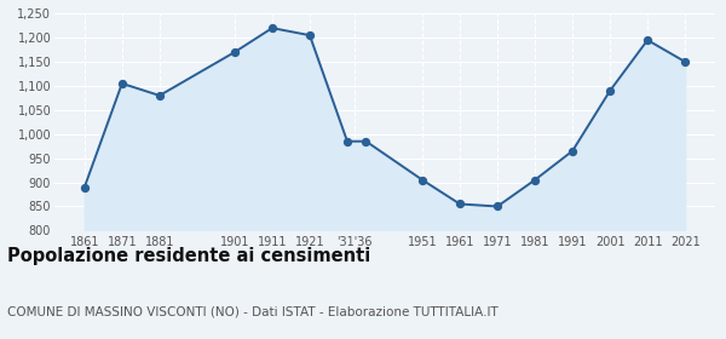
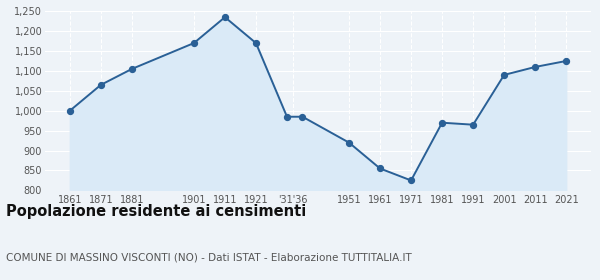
1861: 890 -> 1,000
1871: 1,105 -> 1,065
1881: 1,080 -> 1,105
1911: 1,220 -> 1,235
1921: 1,205 -> 1,170
1951: 905 -> 920
1971: 850 -> 825
1981: 905 -> 970
2011: 1,195 -> 1,110
2021: 1,150 -> 1,125
